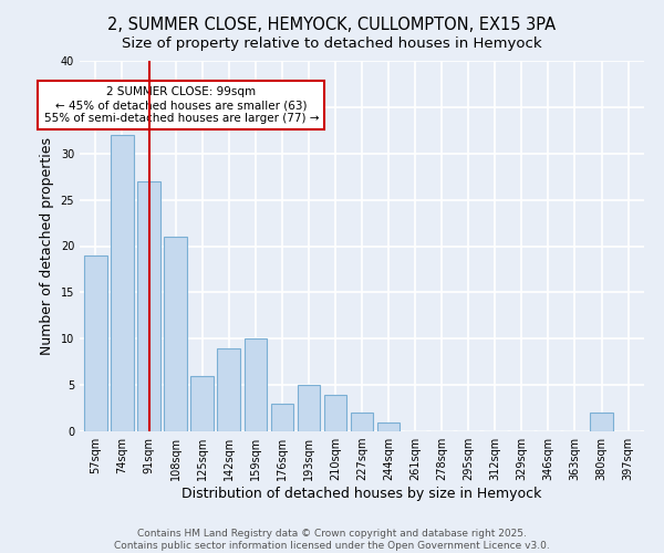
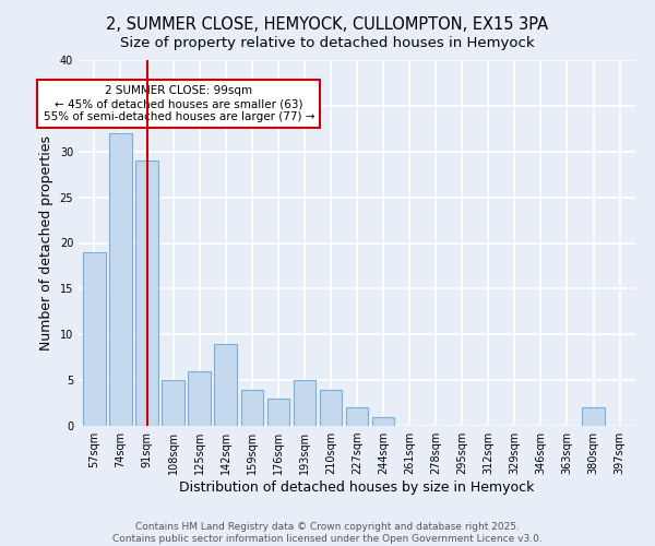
91sqm: 27 -> 29
108sqm: 21 -> 5
159sqm: 10 -> 4
